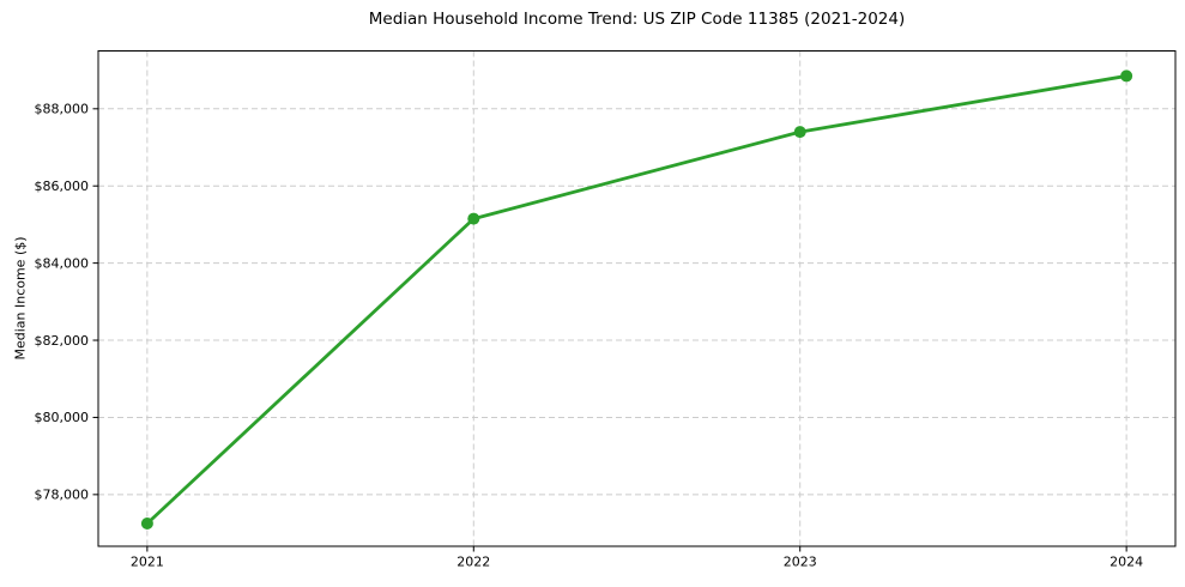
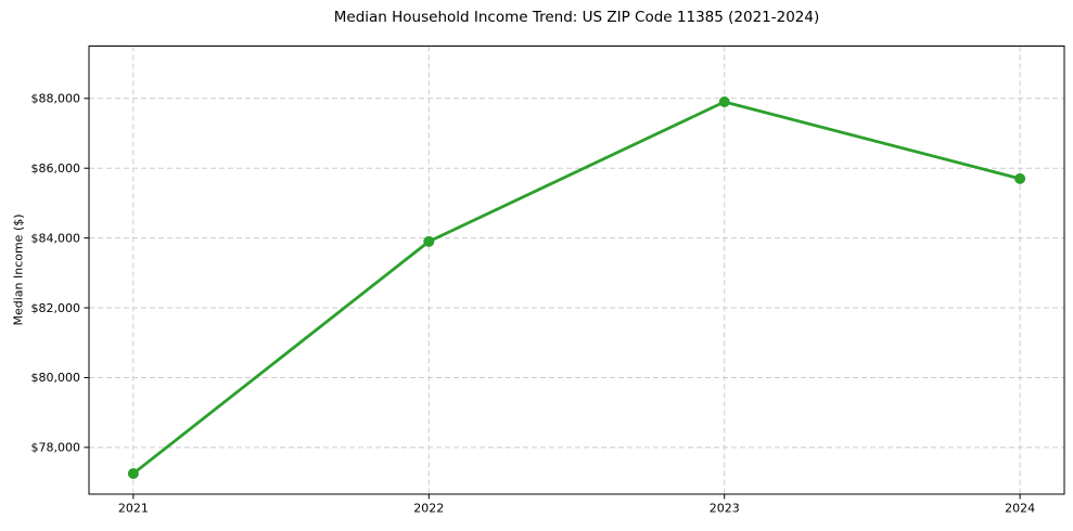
2022: $85200 -> $83900
2023: $87400 -> $87900
2024: $88800 -> $85700
